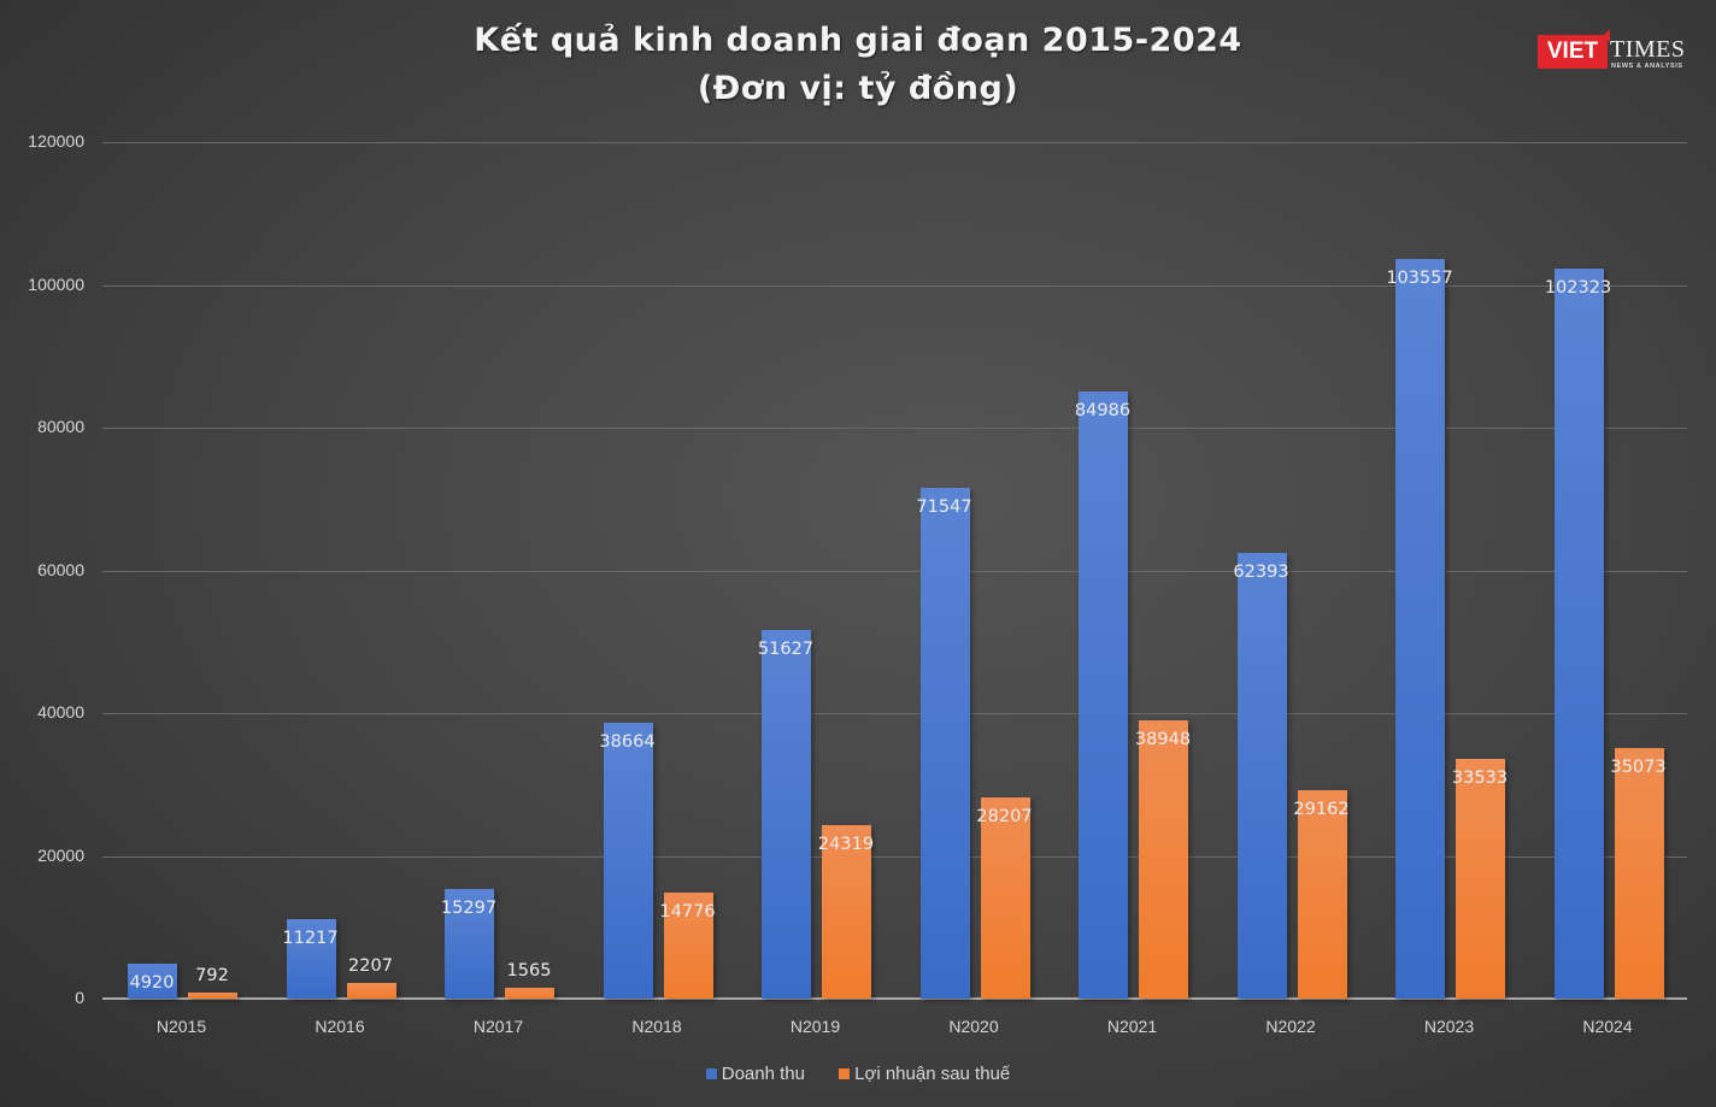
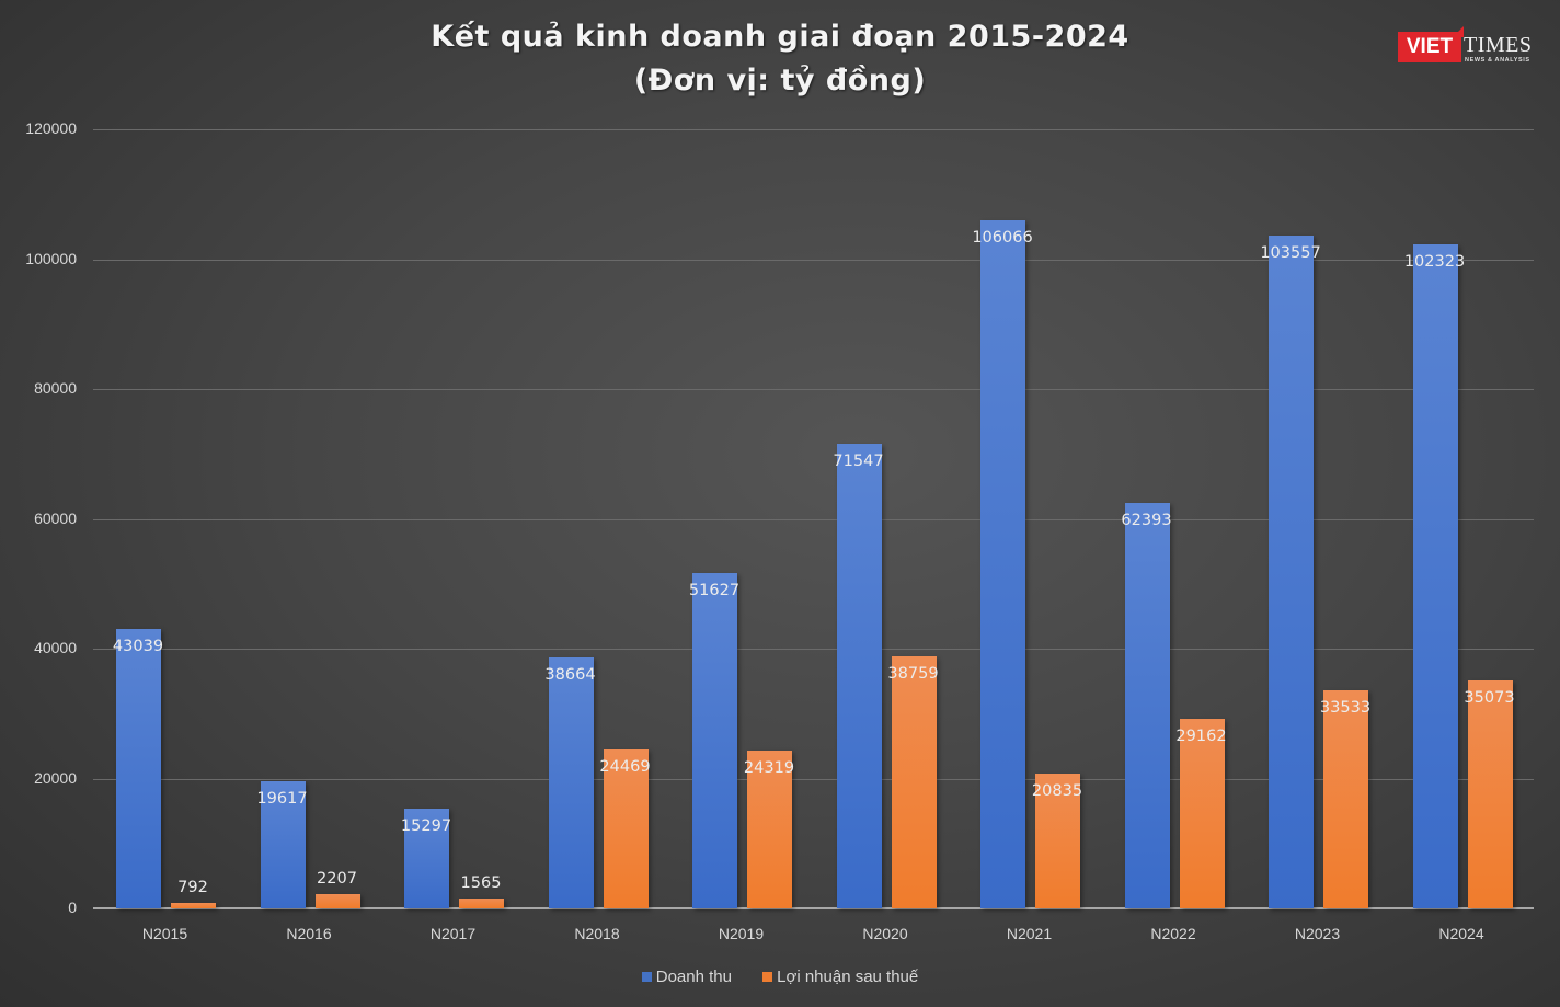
Doanh thu/N2015: 4920 -> 43039
Doanh thu/N2016: 11217 -> 19617
Lợi nhuận sau thuế/N2018: 14776 -> 24469
Lợi nhuận sau thuế/N2020: 28207 -> 38759
Doanh thu/N2021: 84986 -> 106066
Lợi nhuận sau thuế/N2021: 38948 -> 20835
